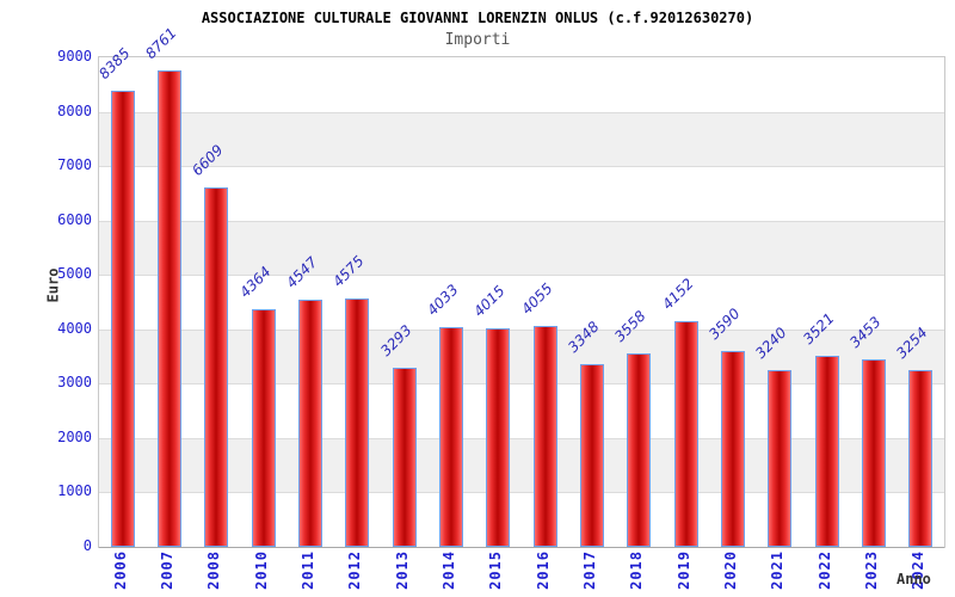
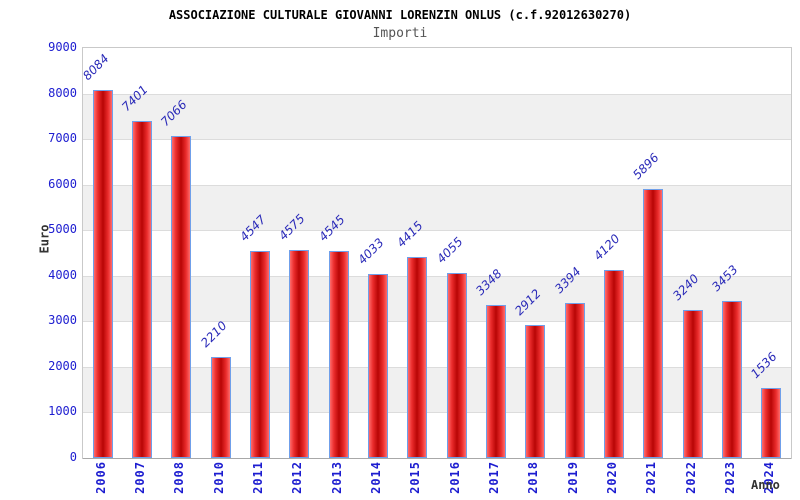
2006: 8385 -> 8084
2007: 8761 -> 7401
2008: 6609 -> 7066
2010: 4364 -> 2210
2013: 3293 -> 4545
2015: 4015 -> 4415
2018: 3558 -> 2912
2019: 4152 -> 3394
2020: 3590 -> 4120
2021: 3240 -> 5896
2022: 3521 -> 3240
2024: 3254 -> 1536
